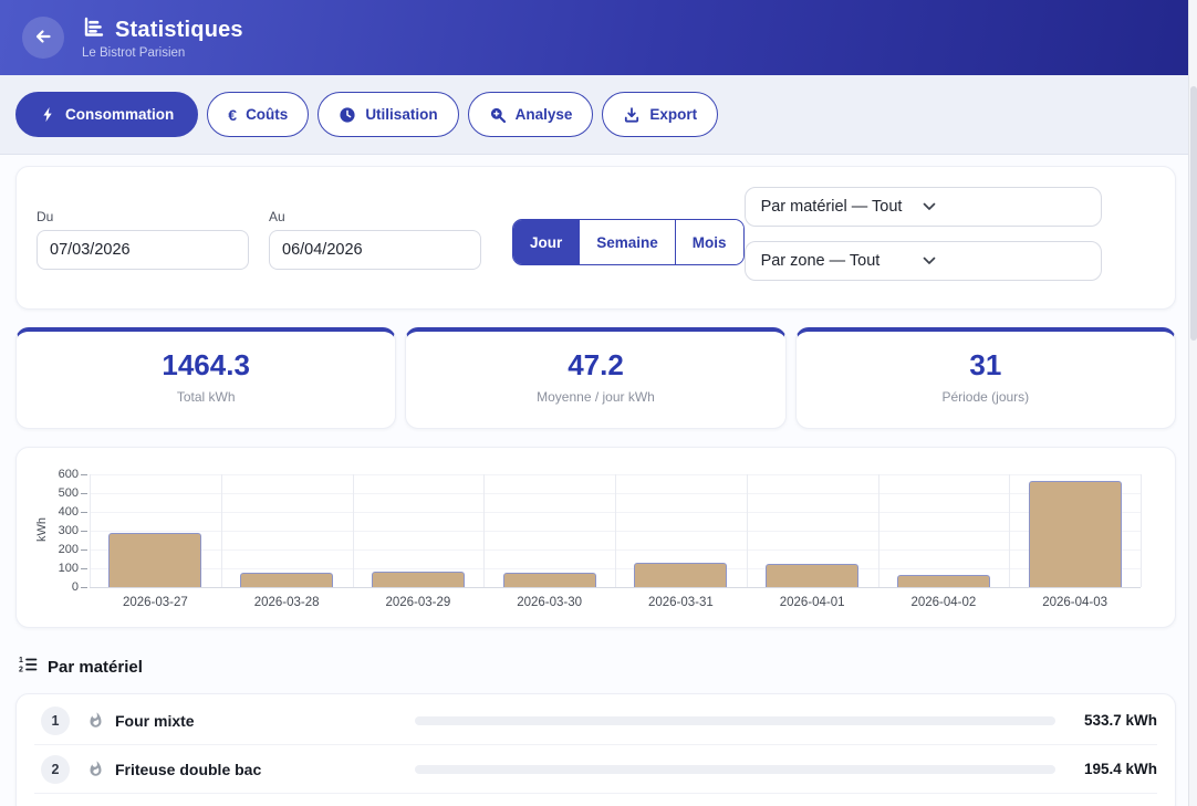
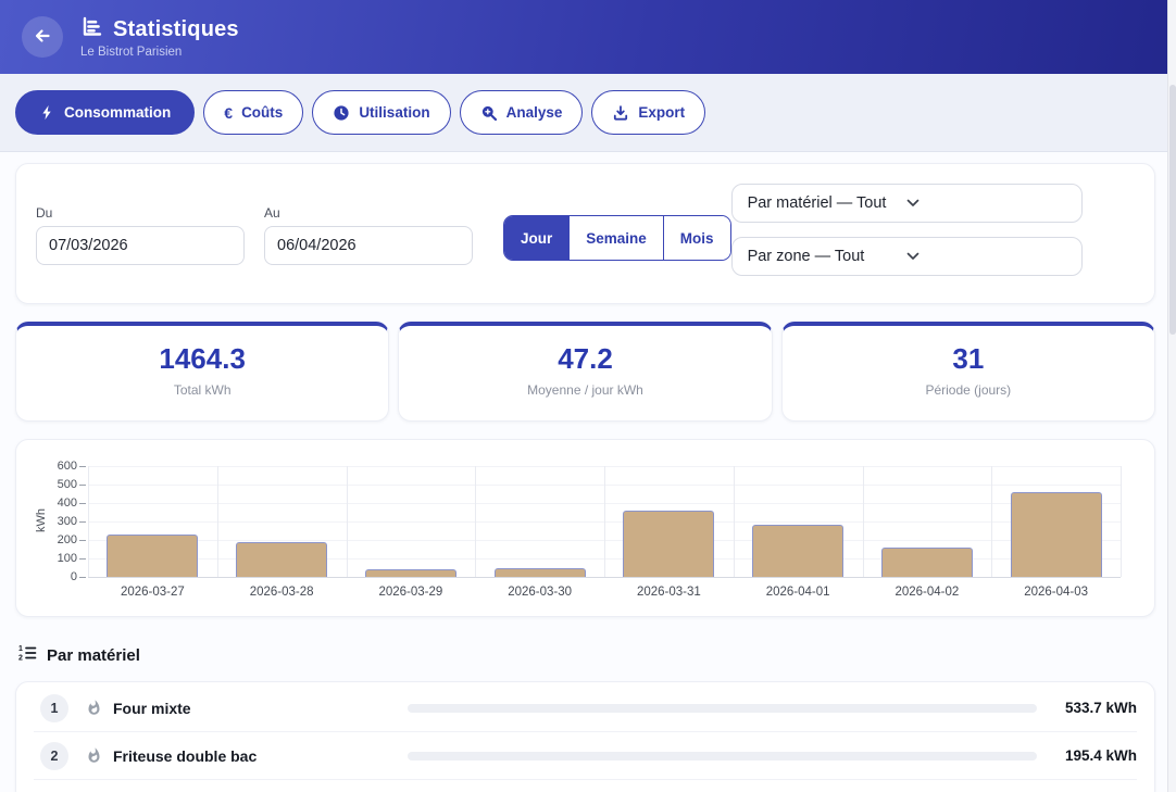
2026-03-27: 290 -> 230
2026-03-28: 80 -> 190
2026-03-29: 80 -> 40
2026-03-30: 80 -> 50
2026-03-31: 130 -> 360
2026-04-01: 120 -> 280
2026-04-02: 60 -> 160
2026-04-03: 560 -> 460
